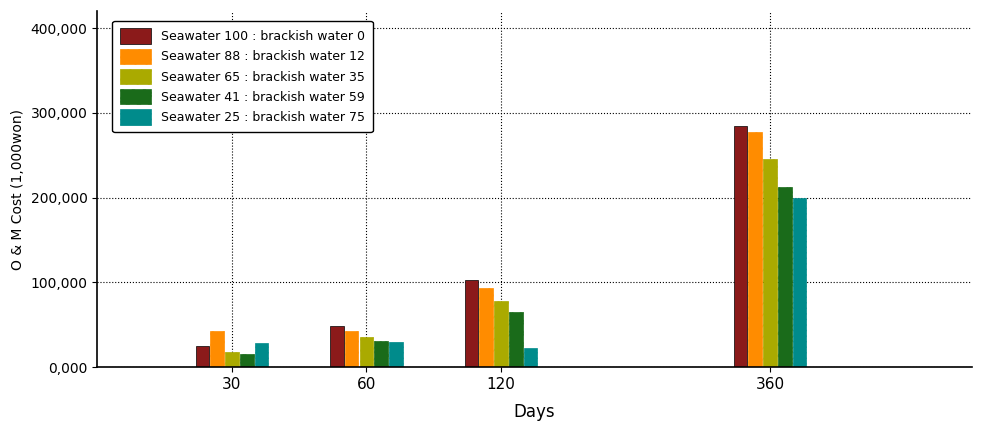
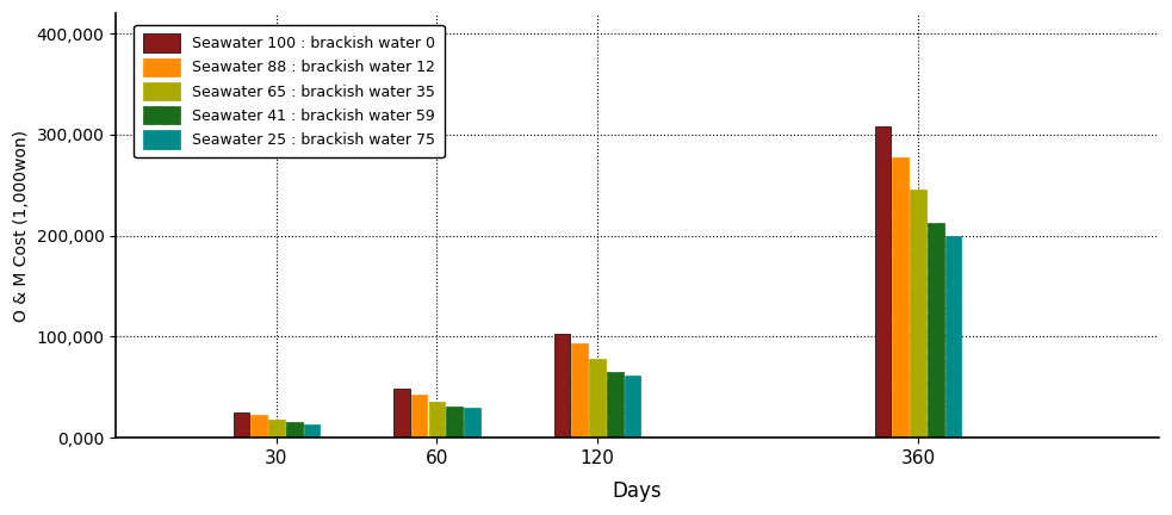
Seawater 88 : brackish water 12/30: 42,000 -> 22,000
Seawater 25 : brackish water 75/30: 28,000 -> 13,000
Seawater 25 : brackish water 75/120: 22,000 -> 62,000
Seawater 100 : brackish water 0/360: 284,000 -> 308,000
